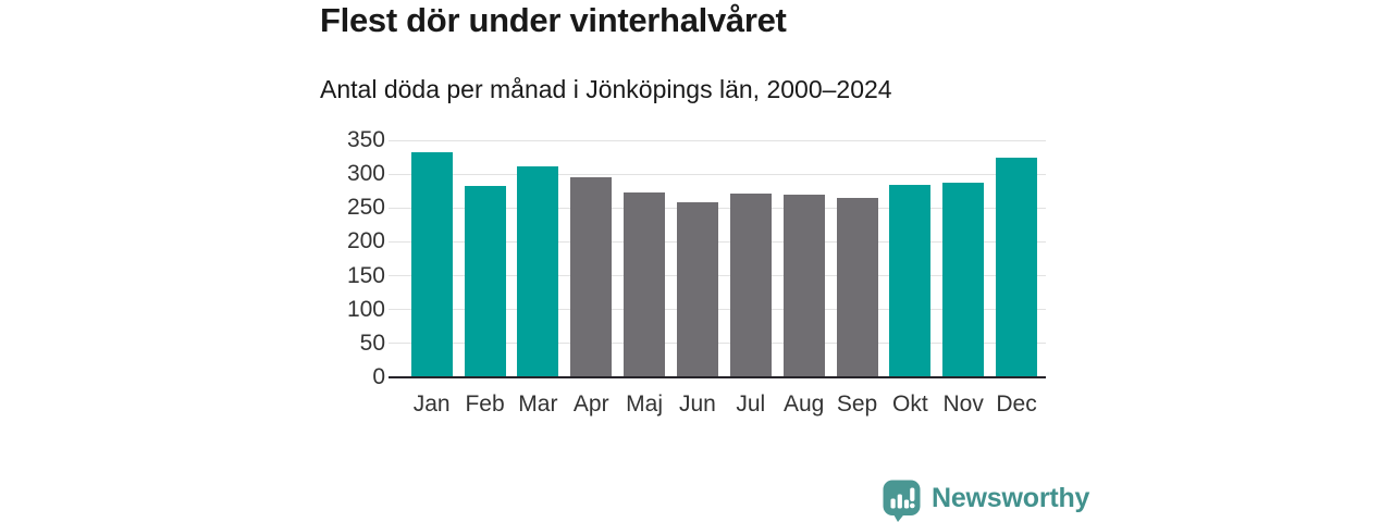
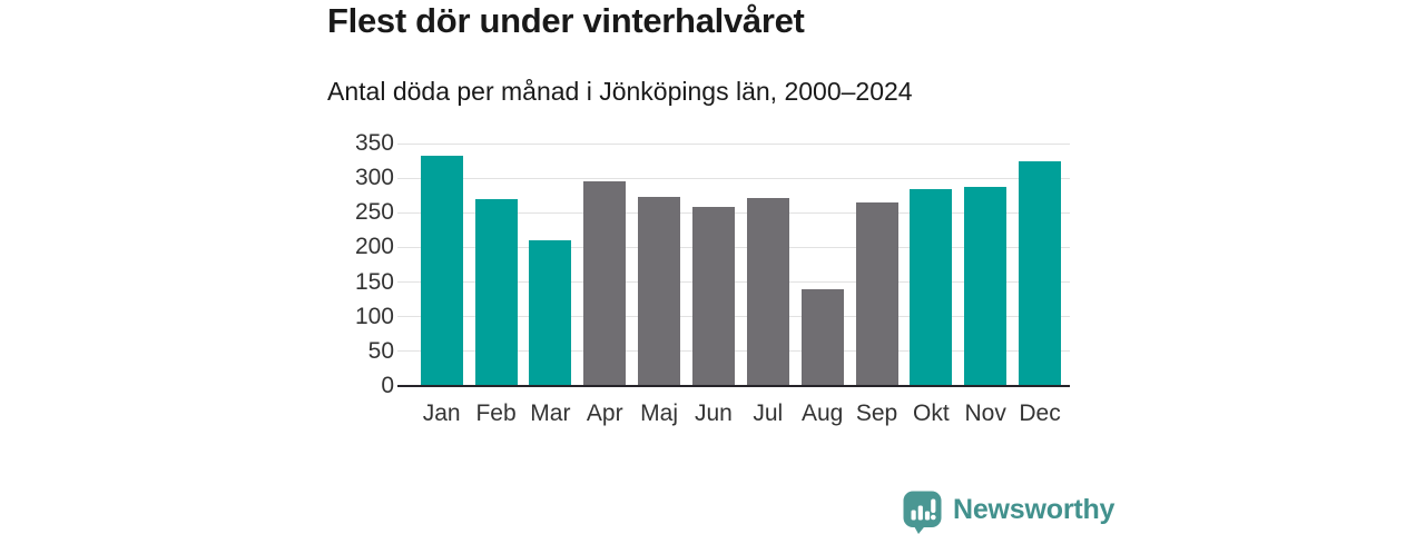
Feb: 280 -> 270
Mar: 310 -> 210
Aug: 270 -> 140
